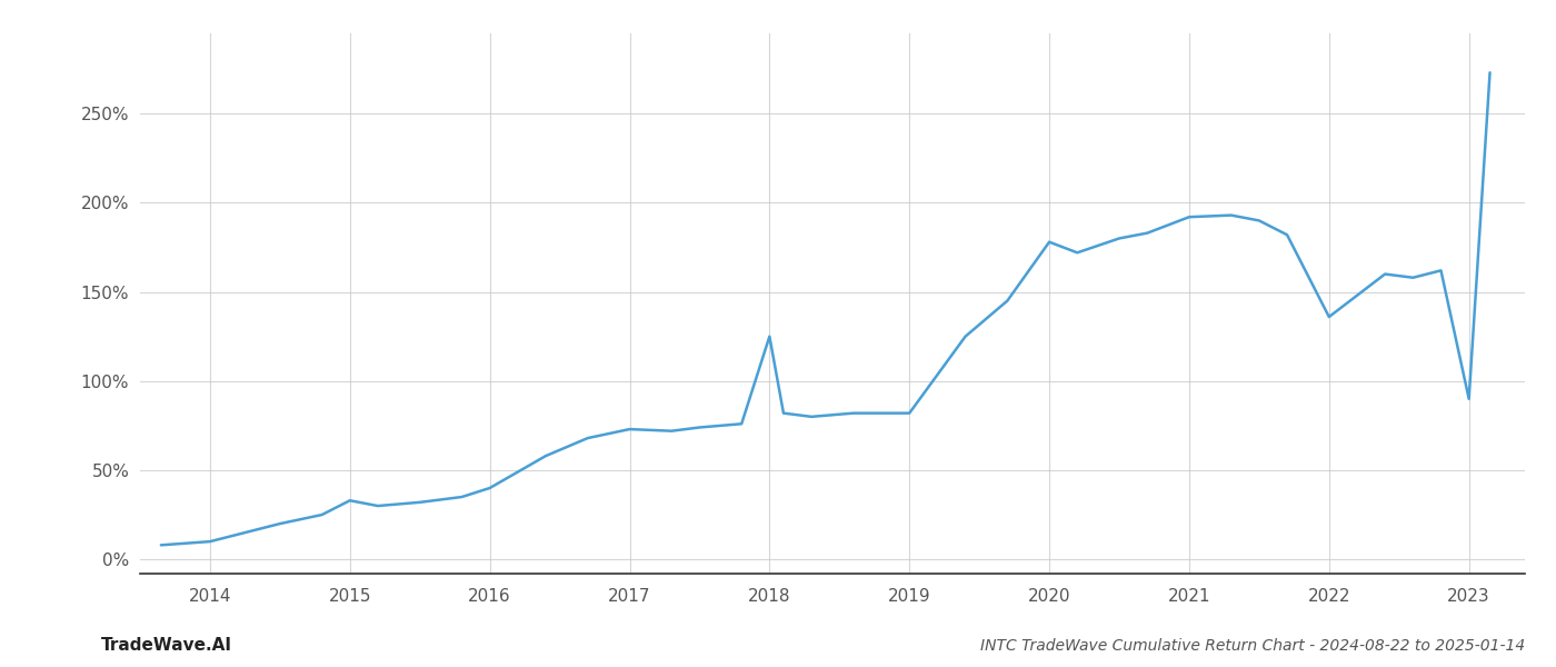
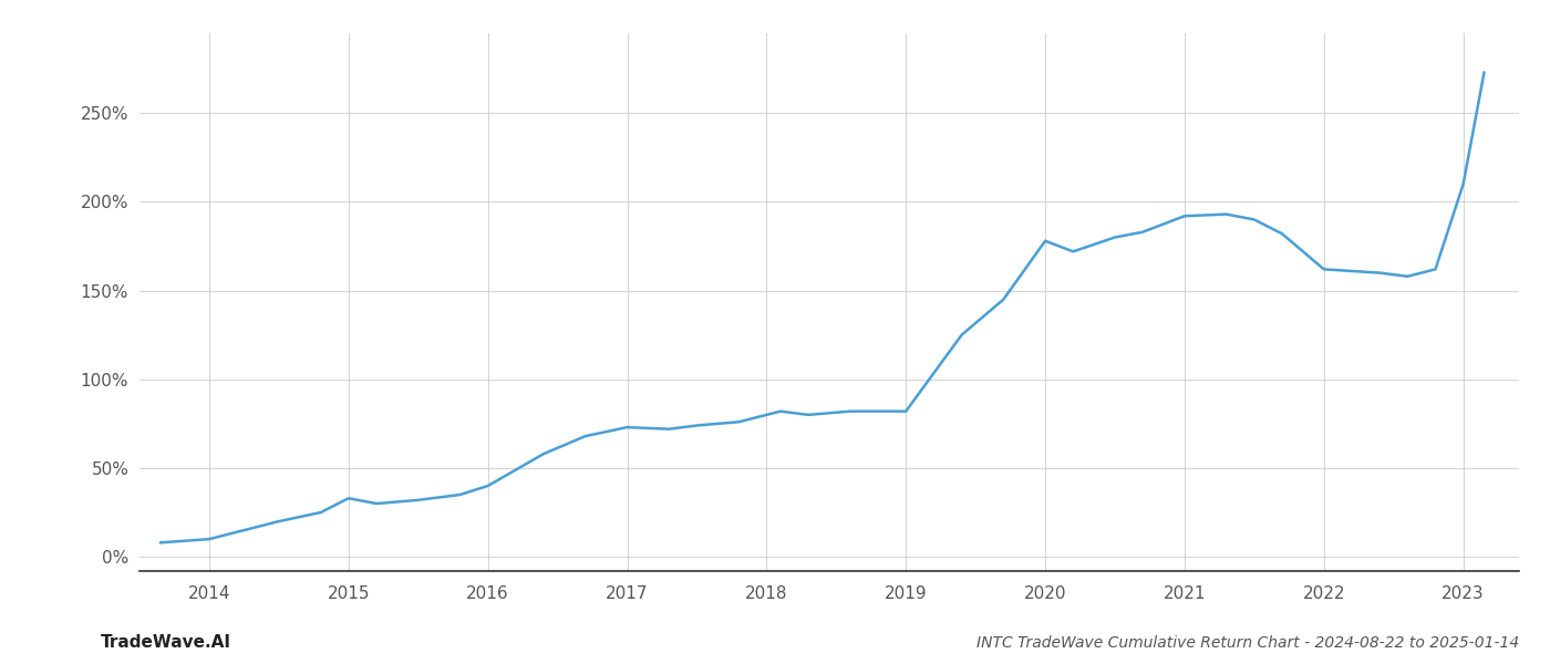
2018: 125% -> 80%
2022: 136% -> 162%
2023: 90% -> 210%
